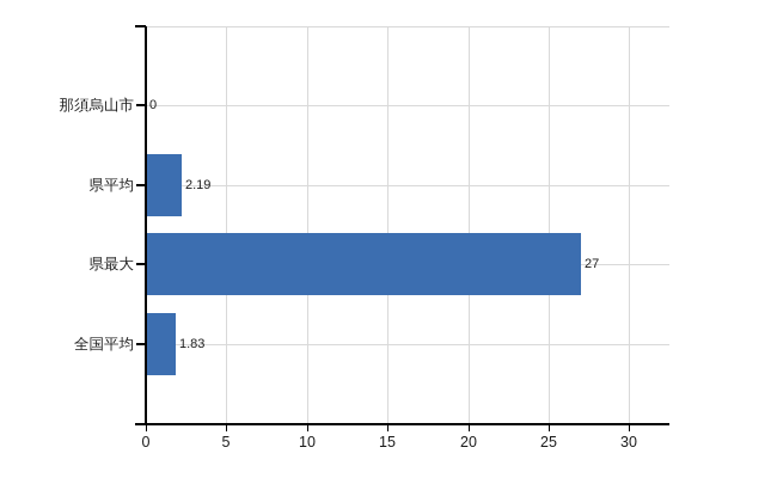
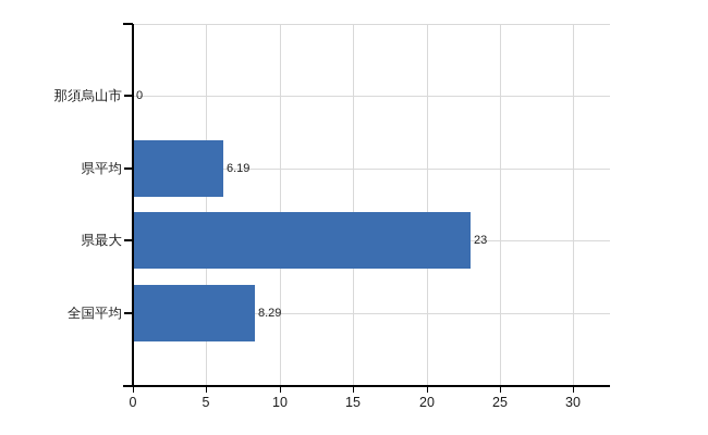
県平均: 2.19 -> 6.19
県最大: 27 -> 23
全国平均: 1.83 -> 8.29
